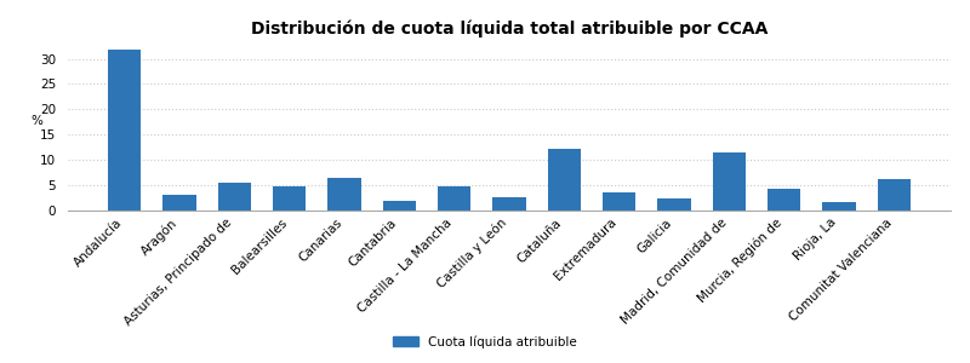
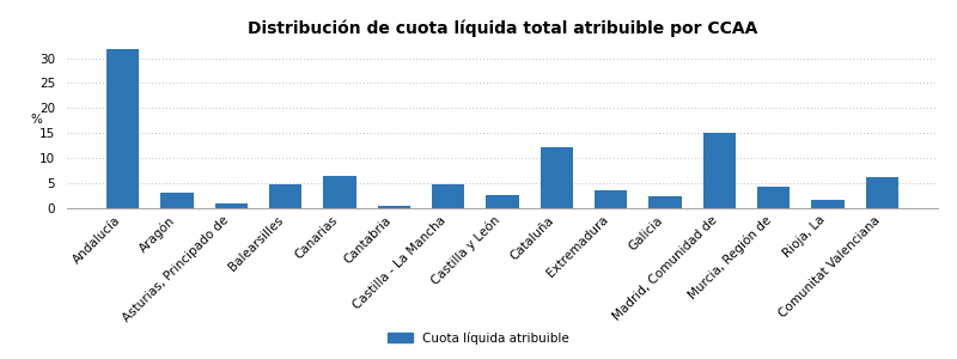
Asturias, Principado de: 5.5 -> 0.9
Cantabria: 2.0 -> 0.5
Madrid, Comunidad de: 11.5 -> 15.1
